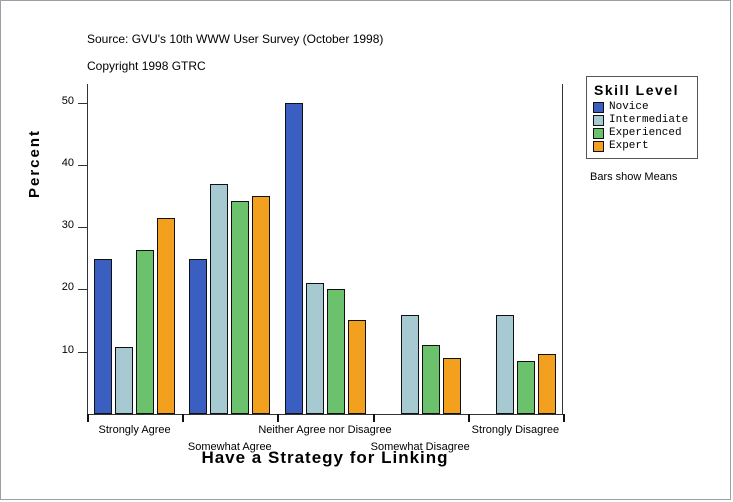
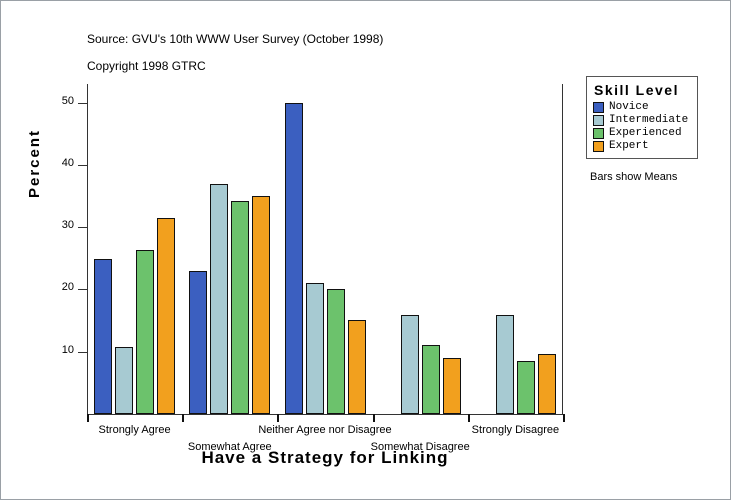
Novice/Somewhat Agree: 25 -> 23
